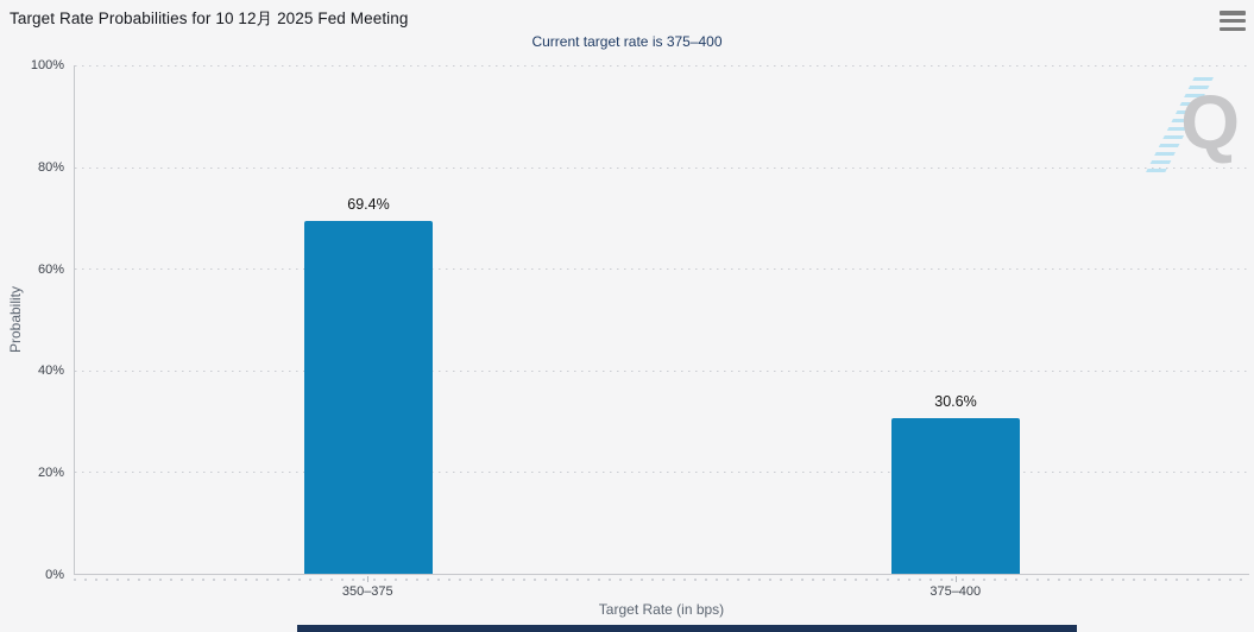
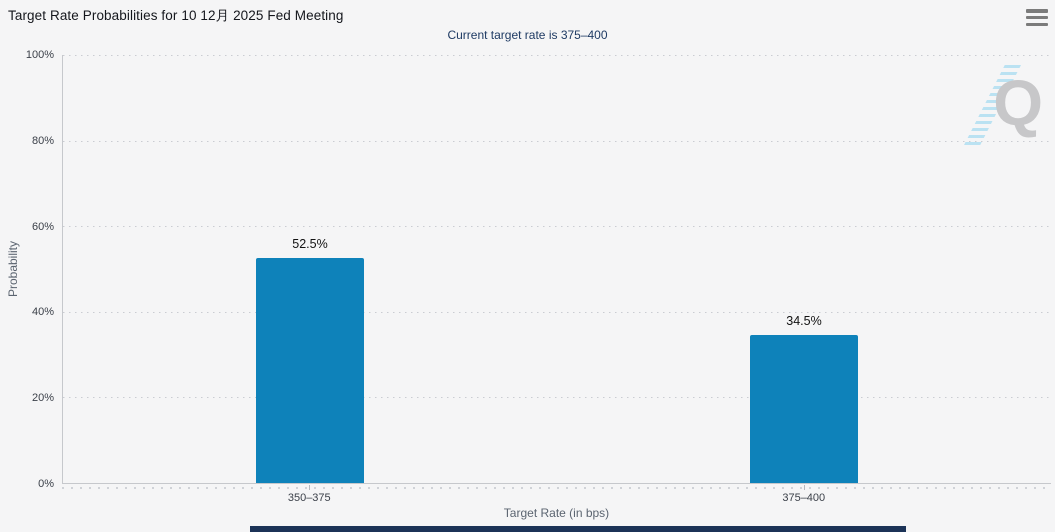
350–375: 69.4% -> 52.5%
375–400: 30.6% -> 34.5%
